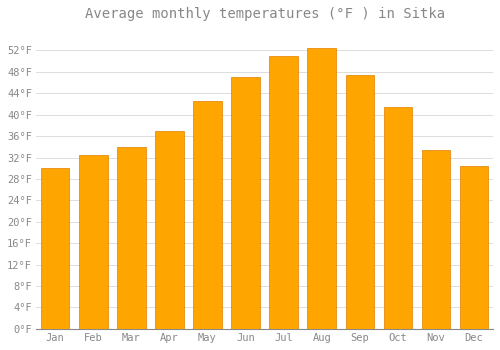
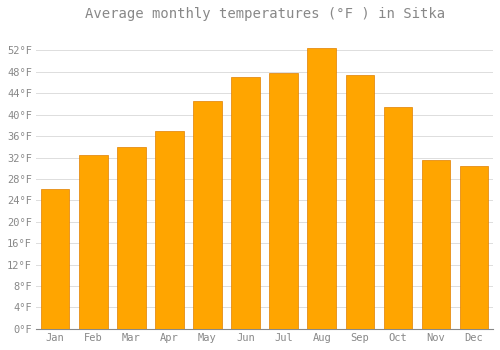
Jan: 30.0°F -> 26.2°F
Jul: 51.0°F -> 47.8°F
Nov: 33.5°F -> 31.6°F
